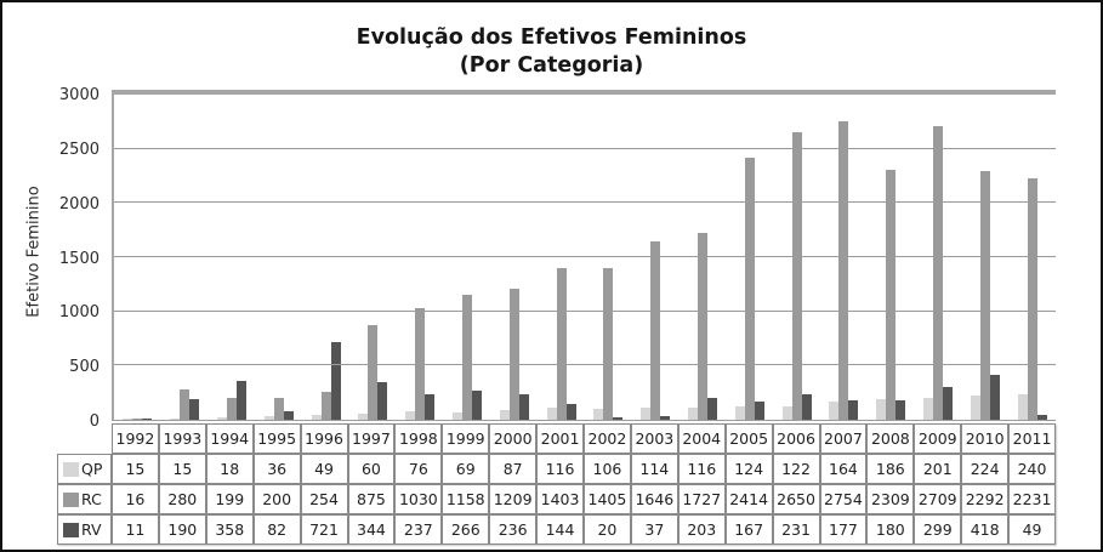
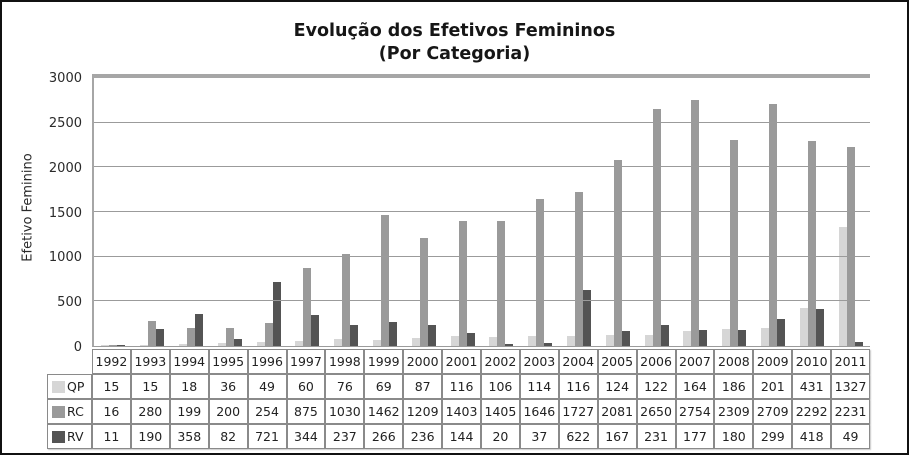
RC/1999: 1158 -> 1462
RV/2004: 203 -> 622
RC/2005: 2414 -> 2081
QP/2010: 224 -> 431
QP/2011: 240 -> 1327
